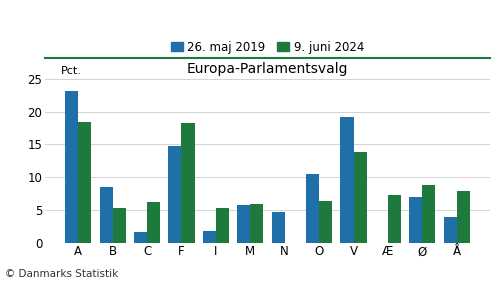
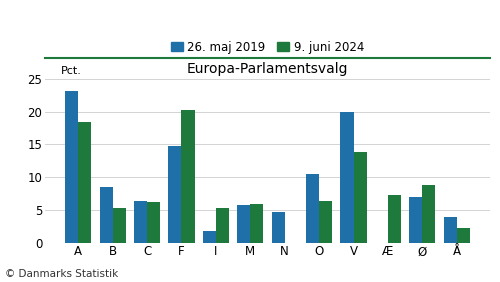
26. maj 2019/C: 1.6 -> 6.3
9. juni 2024/F: 18.2 -> 20.3
26. maj 2019/V: 19.2 -> 20.0
9. juni 2024/Å: 7.8 -> 2.2
